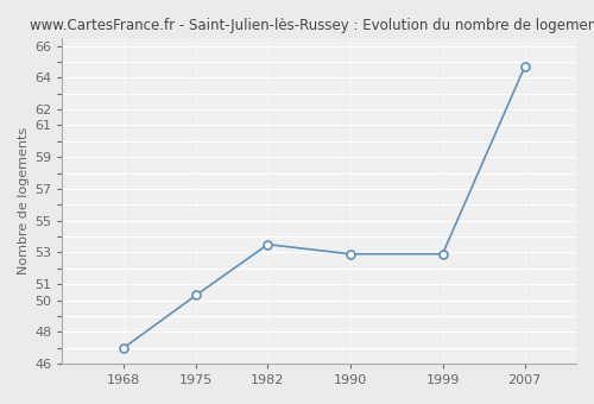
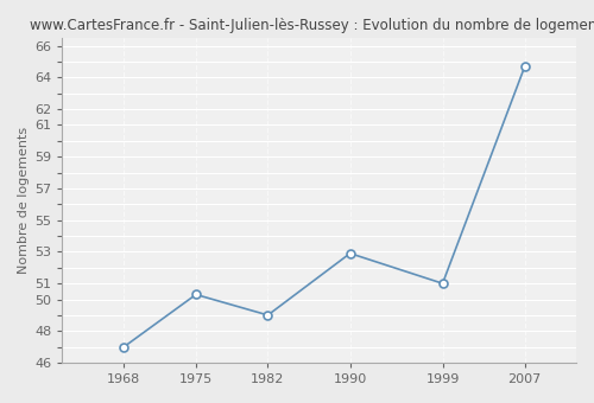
1982: 53.5 -> 49.0
1999: 52.9 -> 51.0
